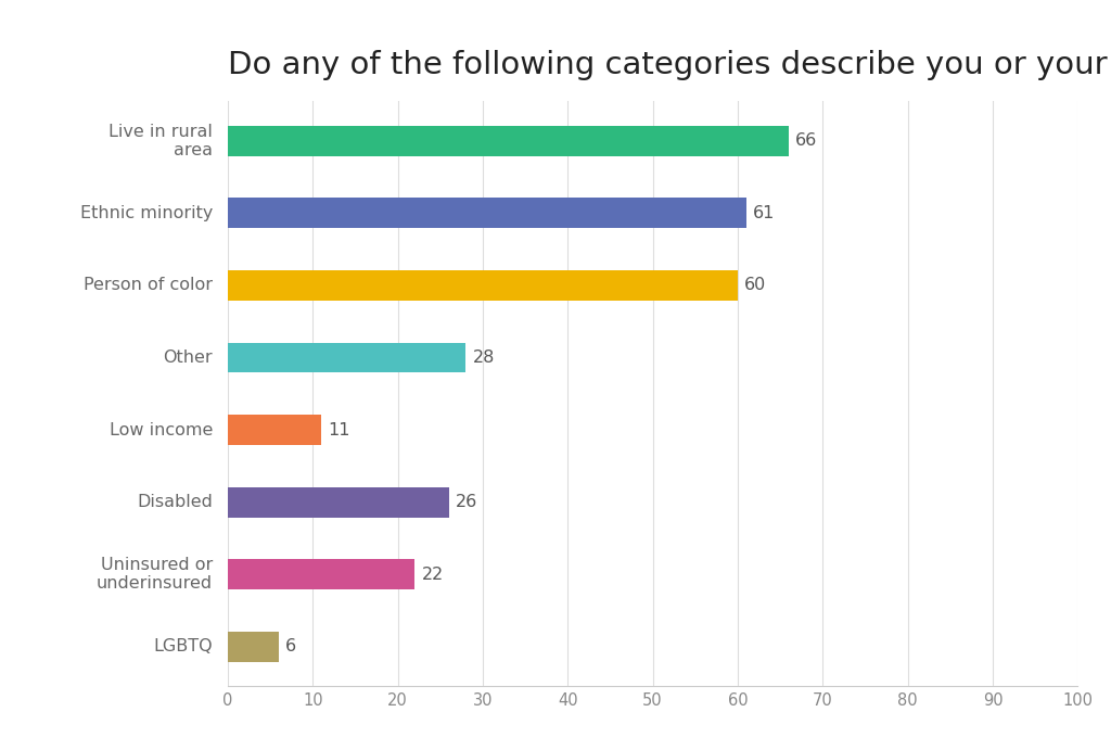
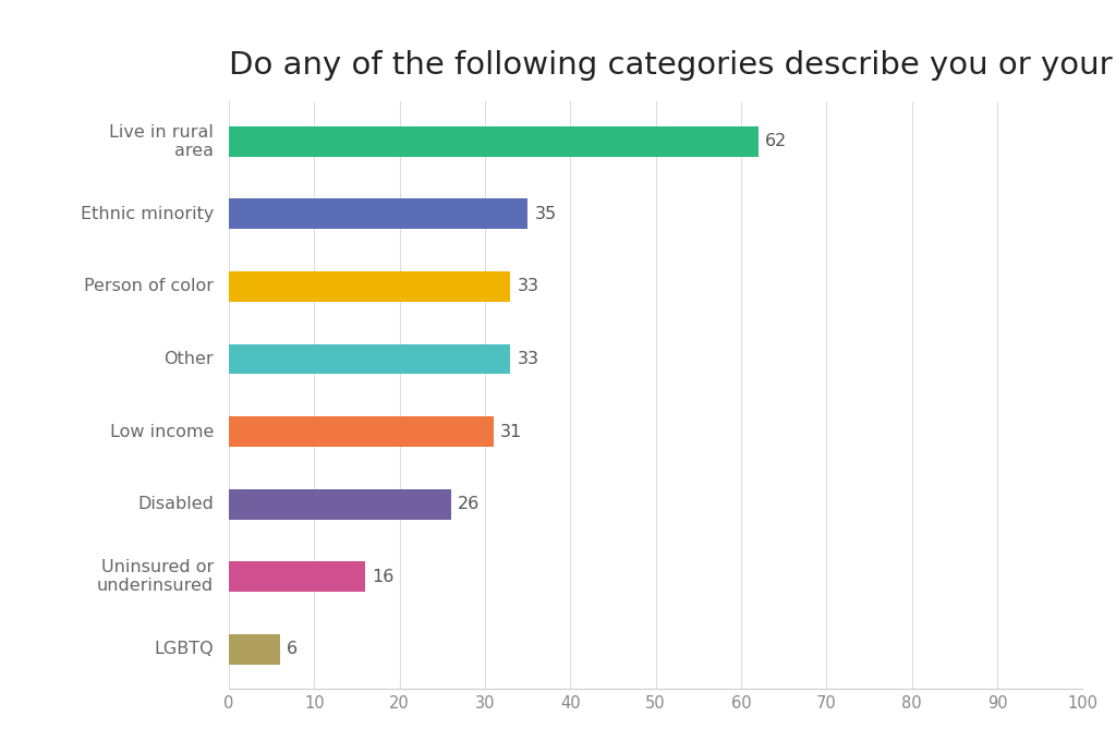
Live in rural area: 66 -> 62
Ethnic minority: 61 -> 35
Person of color: 60 -> 33
Other: 28 -> 33
Low income: 11 -> 31
Uninsured or underinsured: 22 -> 16
